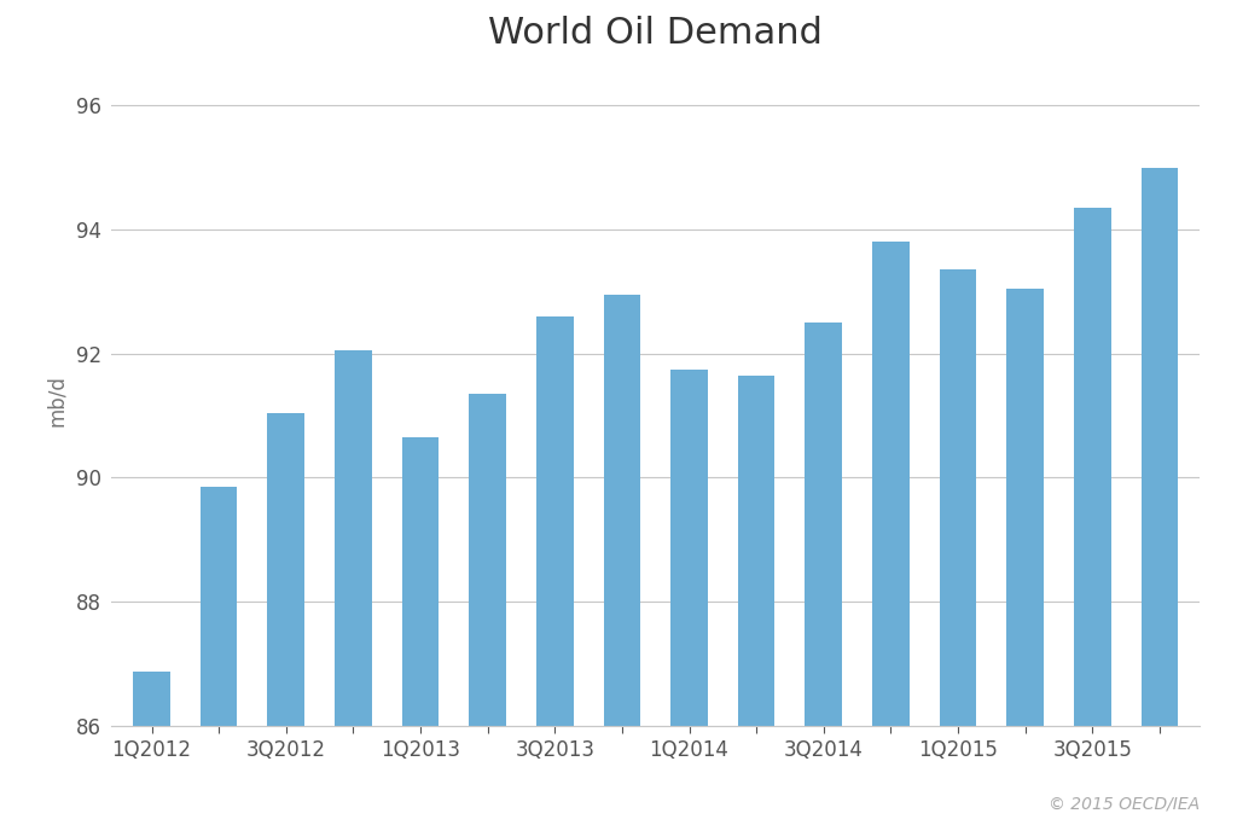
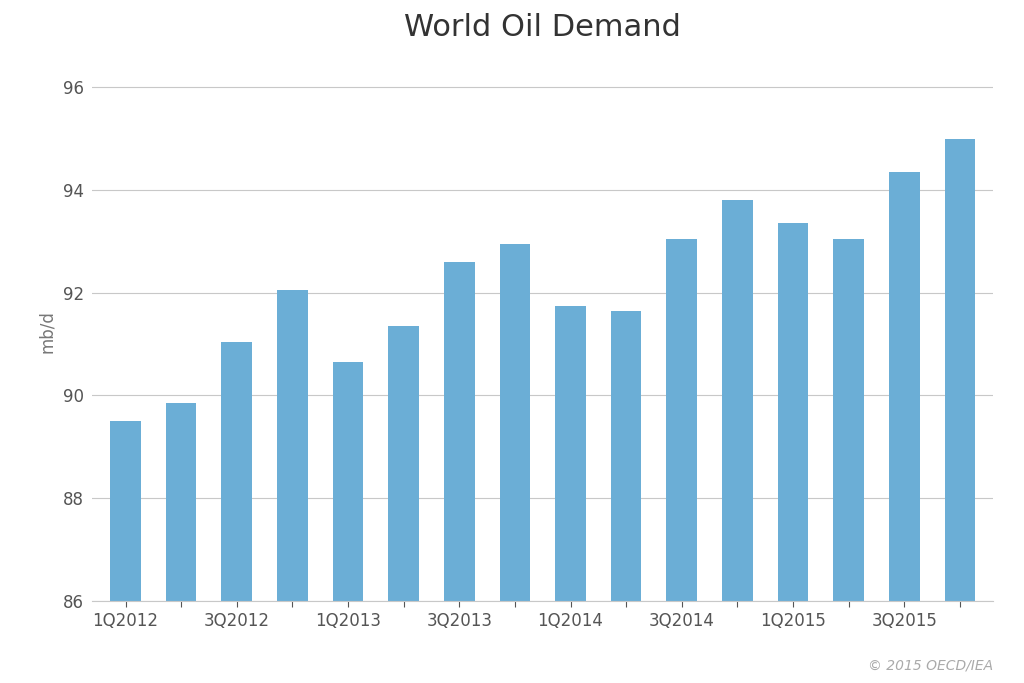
1Q2012: 86.88 -> 89.50
3Q2014: 92.50 -> 93.05
